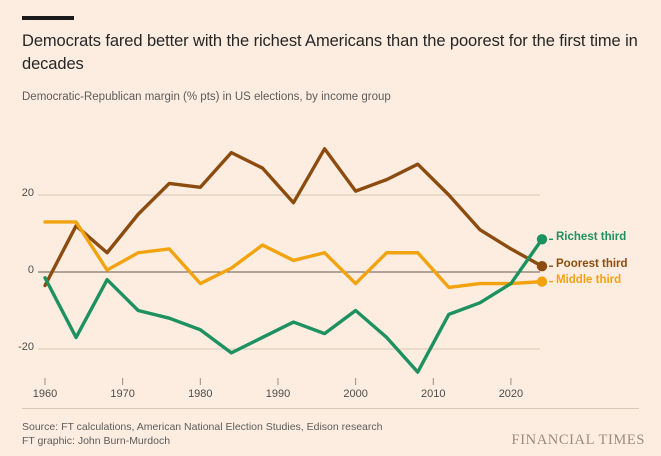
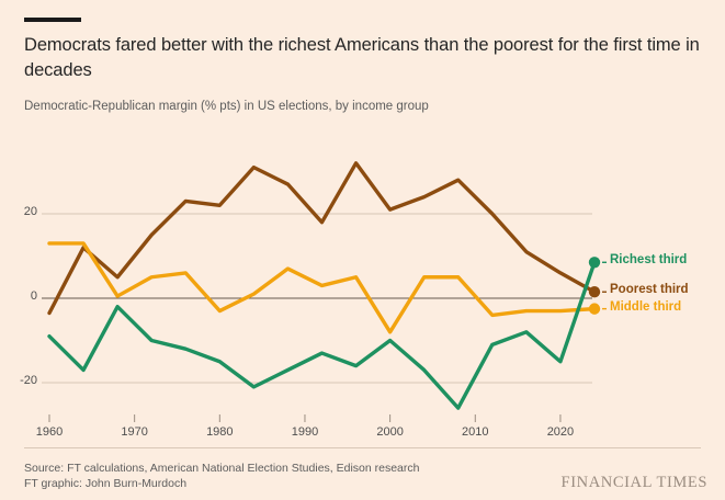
Richest third/1960: -2 -> -9
Middle third/2000: -3 -> -8
Richest third/2020: -3 -> -15
